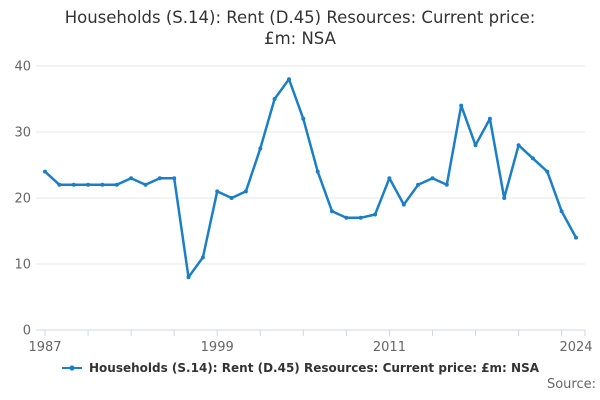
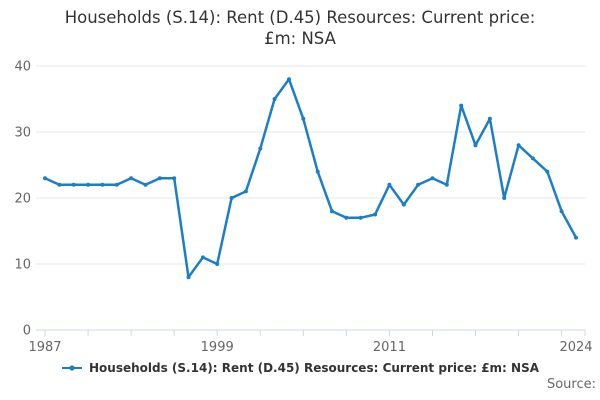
1987: 24 -> 23
1999: 21 -> 10
2011: 23 -> 22
